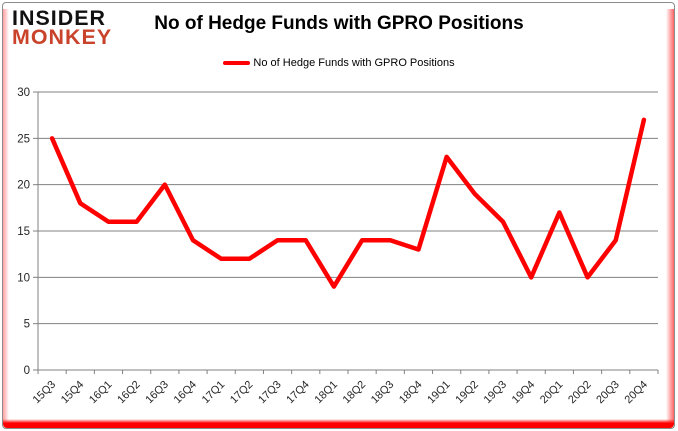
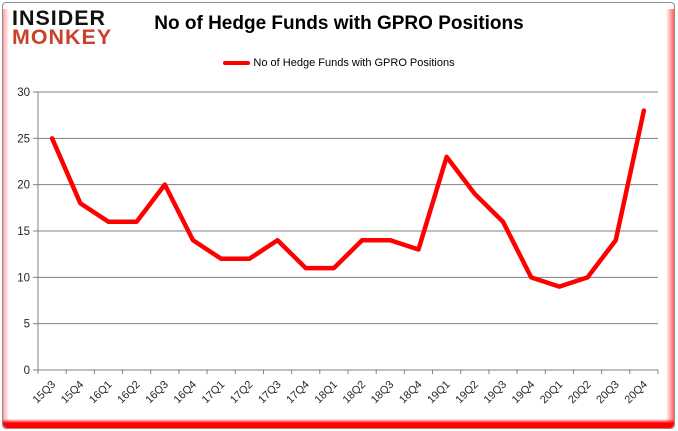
17Q4: 14 -> 11
18Q1: 9 -> 11
20Q1: 17 -> 9
20Q4: 27 -> 28
